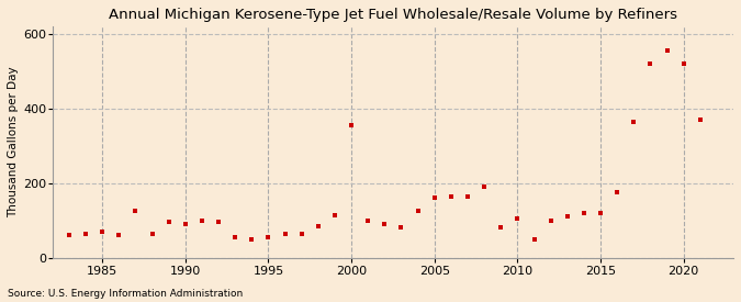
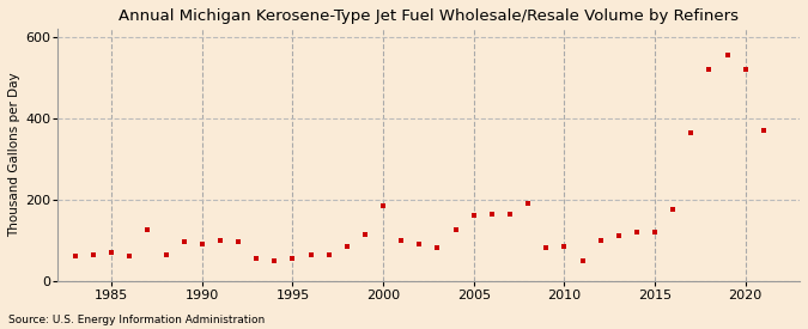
2000: 355 -> 185
2010: 105 -> 85
